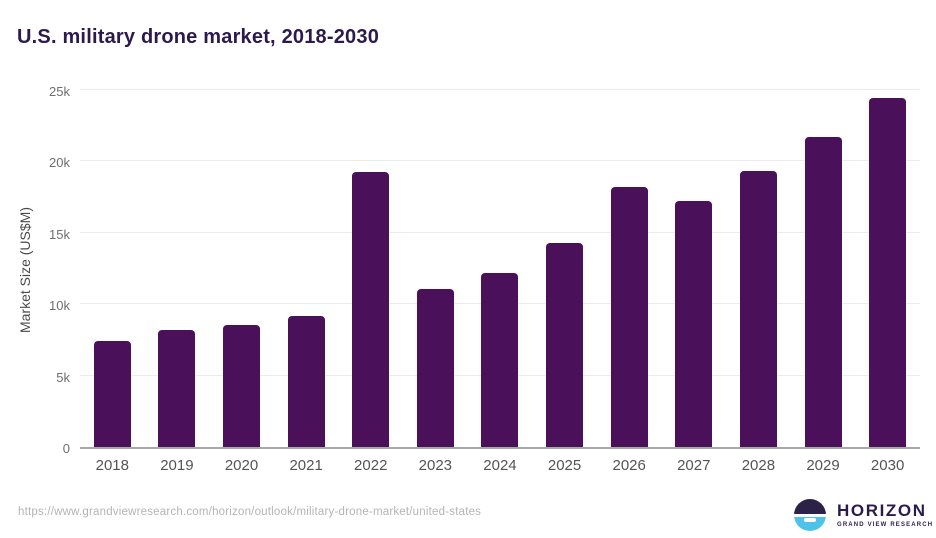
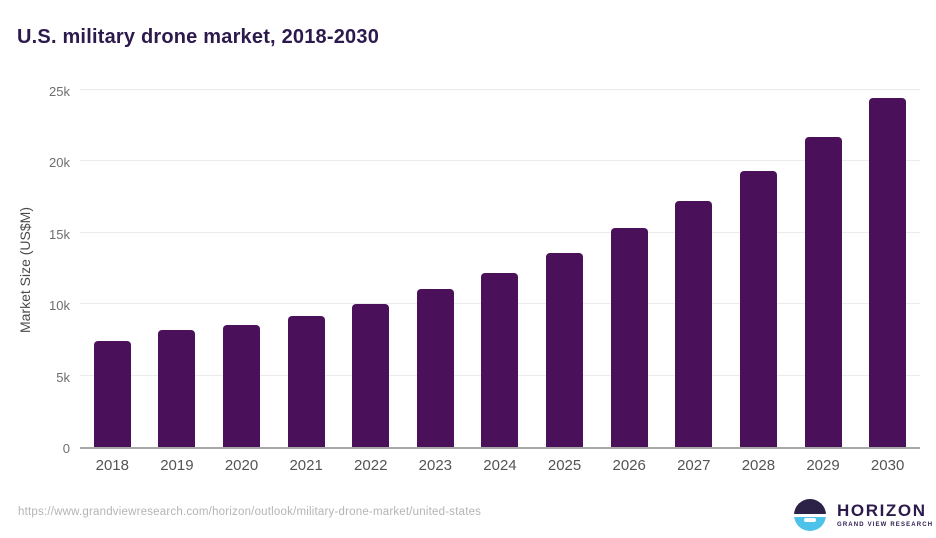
2022: 19.4k -> 10.0k
2025: 14.4k -> 13.6k
2026: 18.3k -> 15.4k
